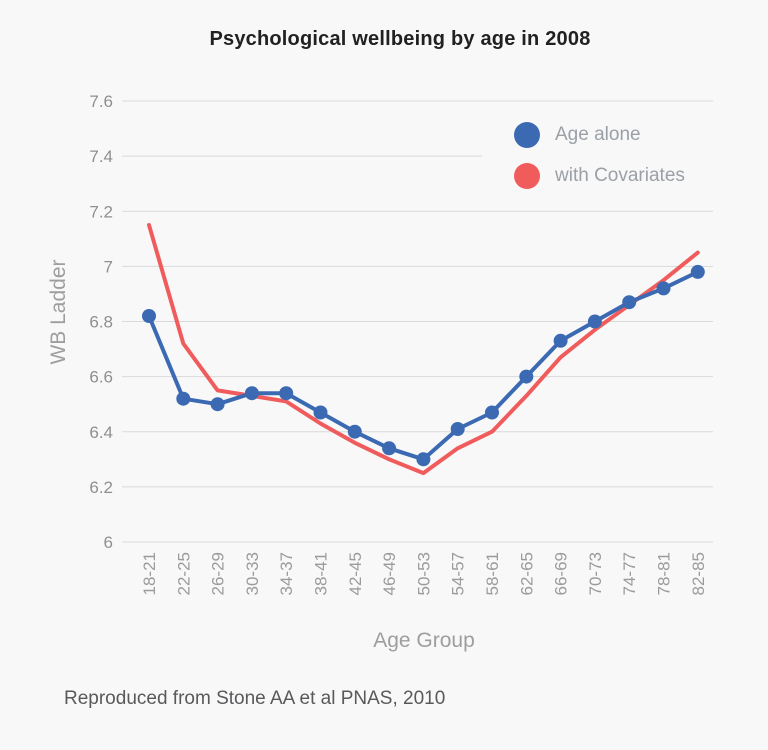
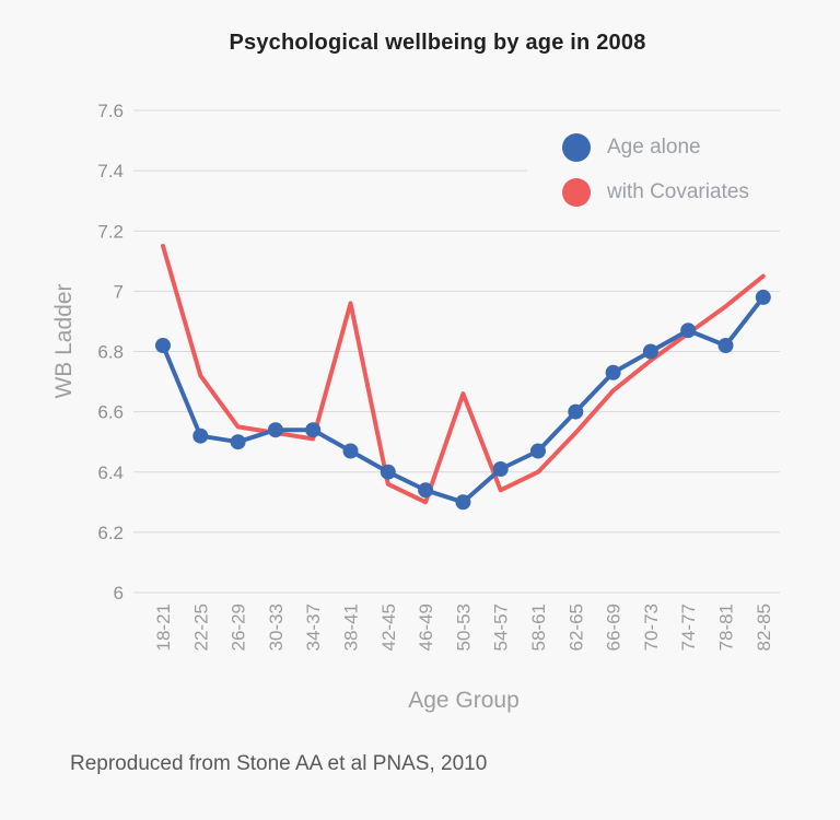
with Covariates/38-41: 6.43 -> 6.96
with Covariates/50-53: 6.25 -> 6.66
Age alone/78-81: 6.92 -> 6.82
